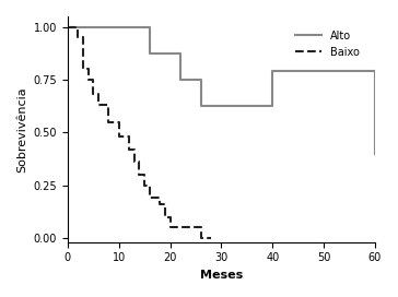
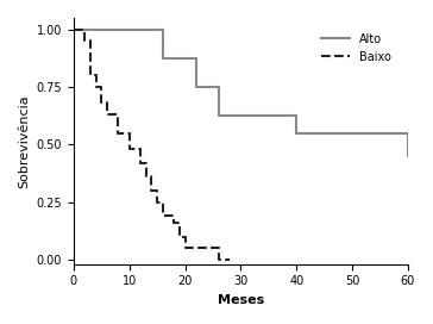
Alto/40: 0.79 -> 0.55
Alto/60: 0.40 -> 0.45
